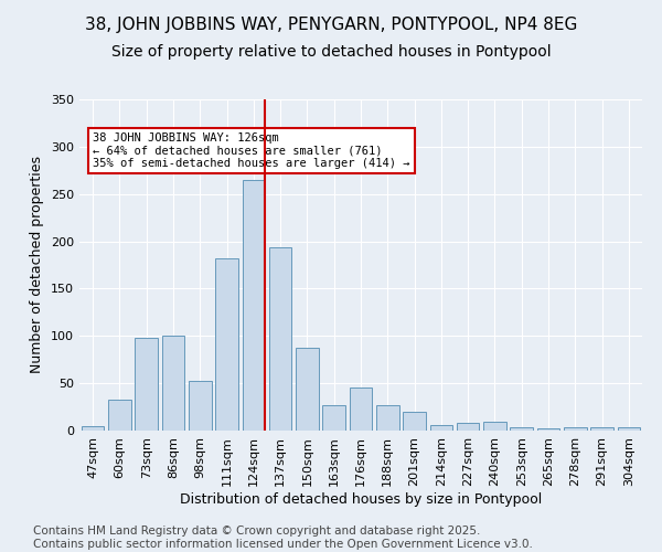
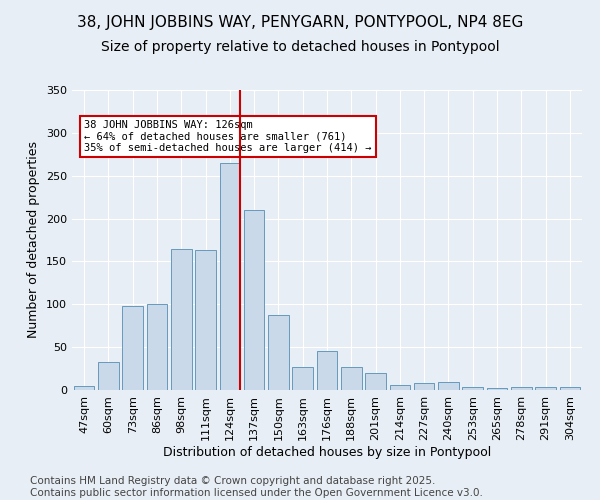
98sqm: 52 -> 164
111sqm: 182 -> 163
137sqm: 194 -> 210
